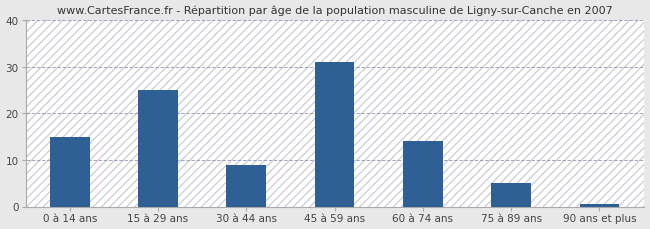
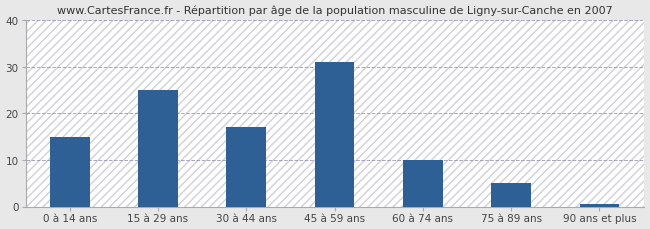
30 à 44 ans: 9.0 -> 17.0
60 à 74 ans: 14.0 -> 10.0
